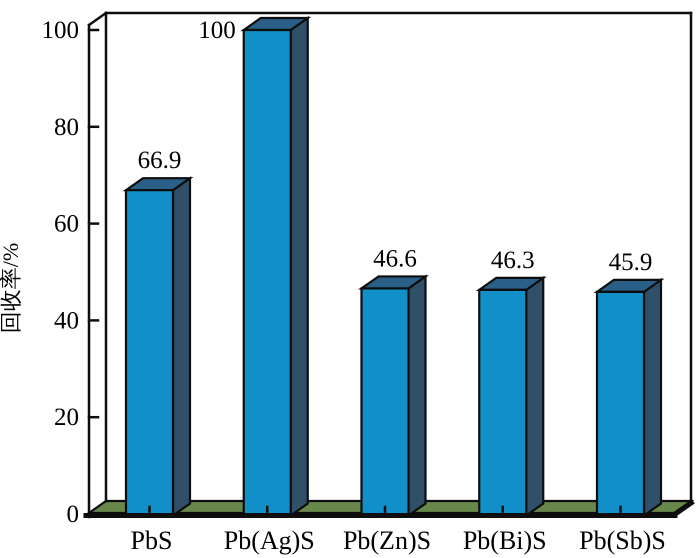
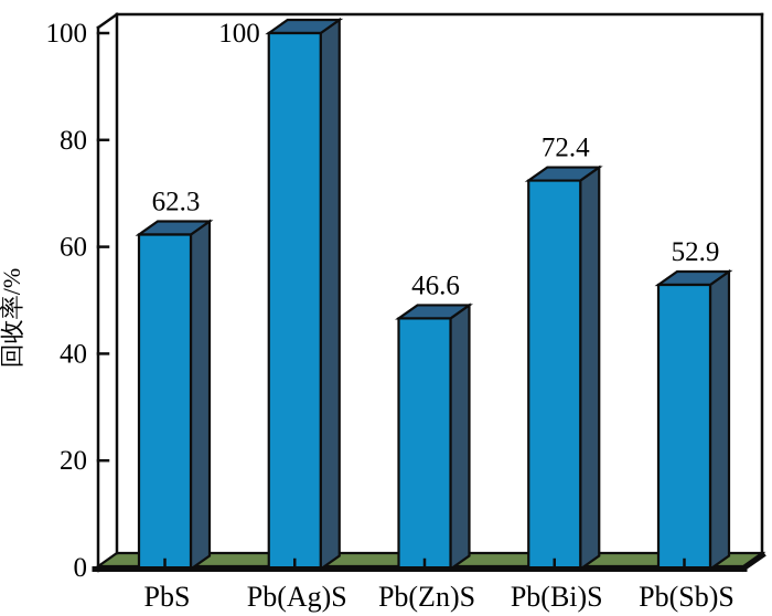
PbS: 66.9 -> 62.3
Pb(Bi)S: 46.3 -> 72.4
Pb(Sb)S: 45.9 -> 52.9
